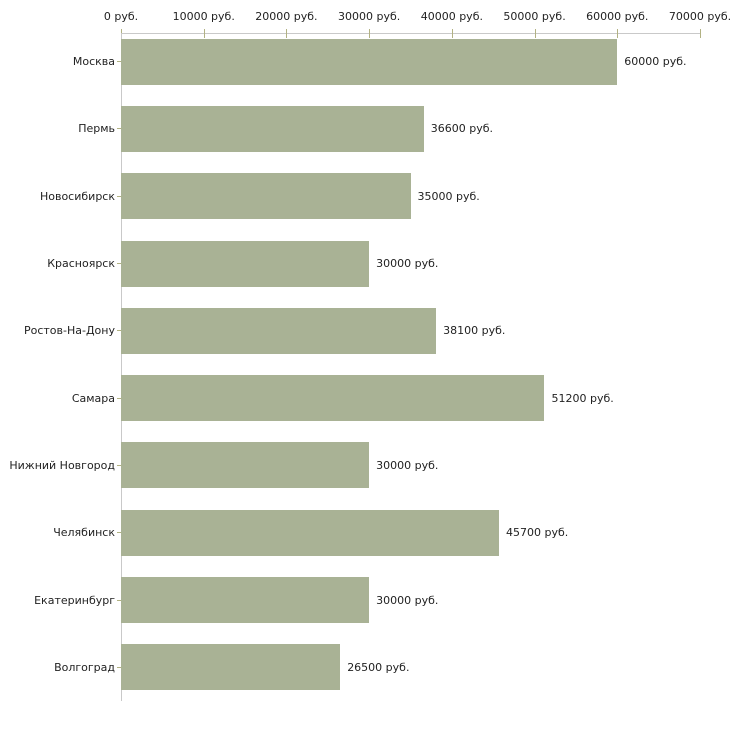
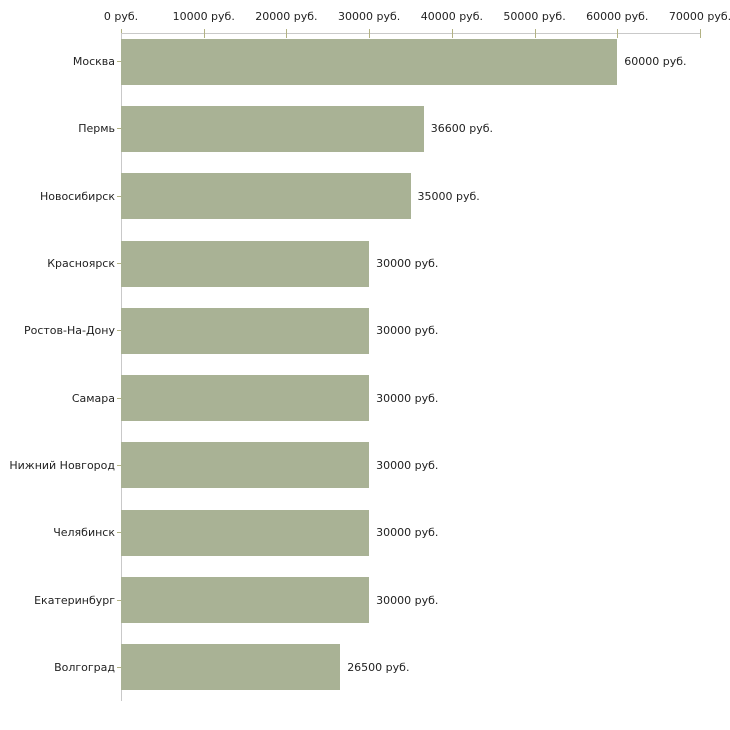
Ростов-На-Дону: 38100 -> 30000
Самара: 51200 -> 30000
Челябинск: 45700 -> 30000
